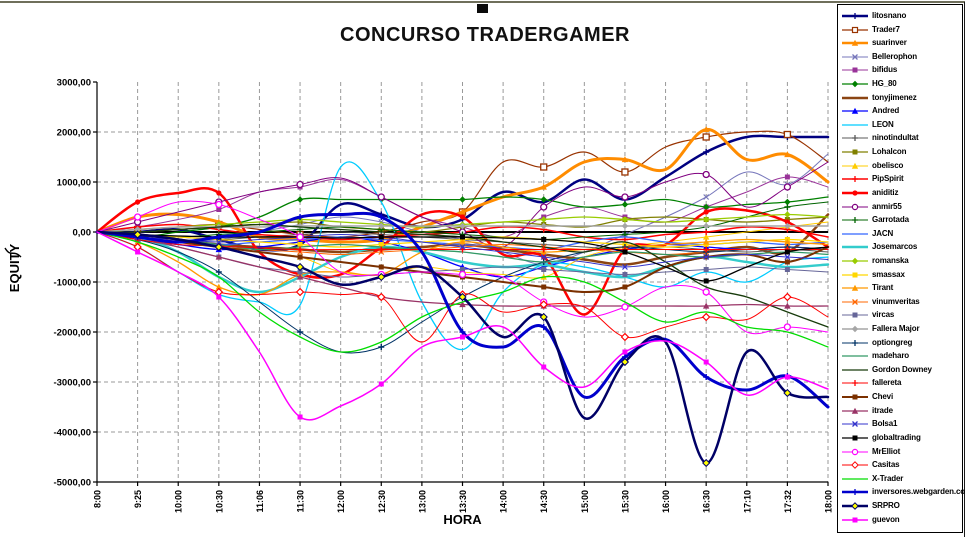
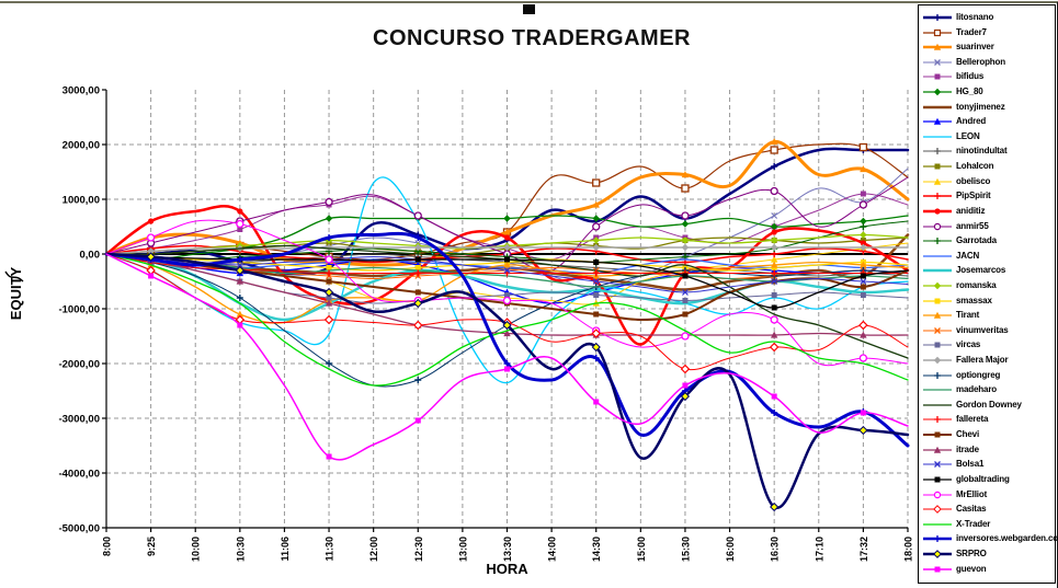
Casitas/13:00: -2200 -> -1200
SRPRO/17:10: -2400 -> -3300
